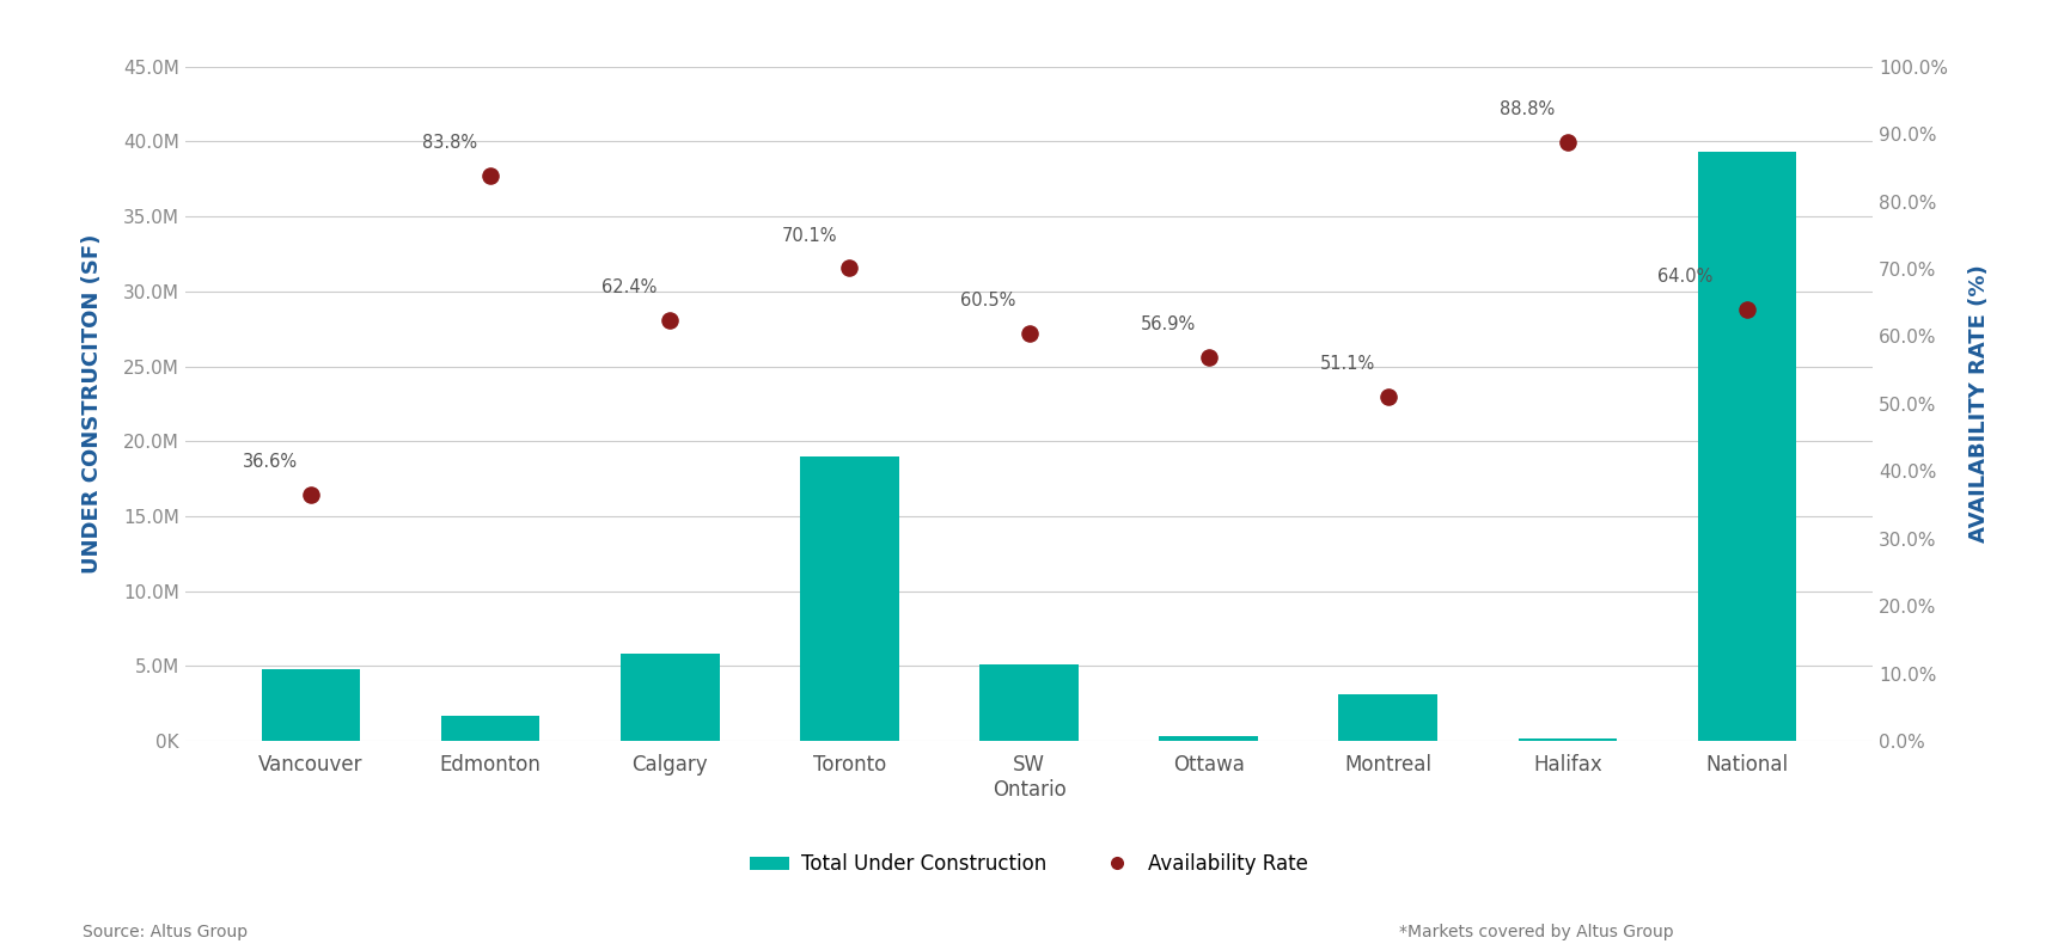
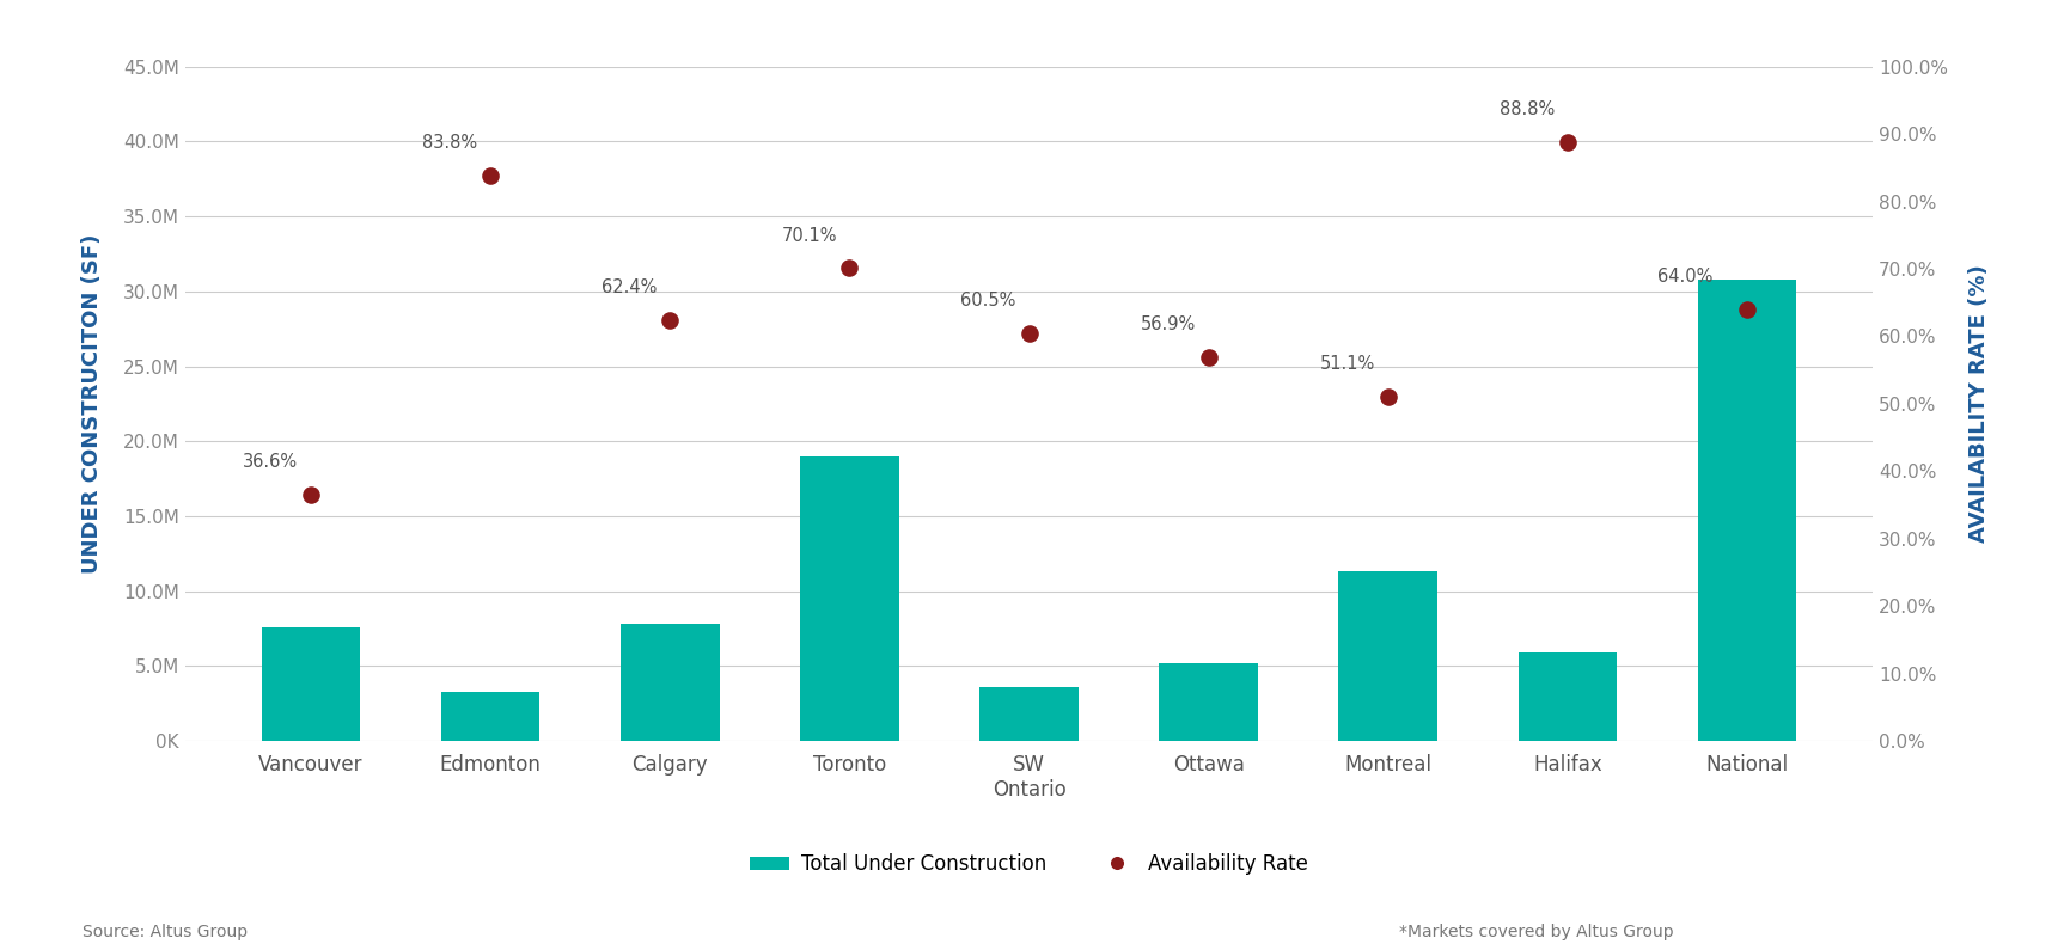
Total Under Construction/Vancouver: 4.8M -> 7.6M
Total Under Construction/Edmonton: 1.7M -> 3.3M
Total Under Construction/Calgary: 5.8M -> 7.8M
Total Under Construction/SW Ontario: 5.1M -> 3.6M
Total Under Construction/Ottawa: 0.3M -> 5.2M
Total Under Construction/Montreal: 3.1M -> 11.3M
Total Under Construction/Halifax: 0.2M -> 5.9M
Total Under Construction/National: 39.3M -> 30.8M
